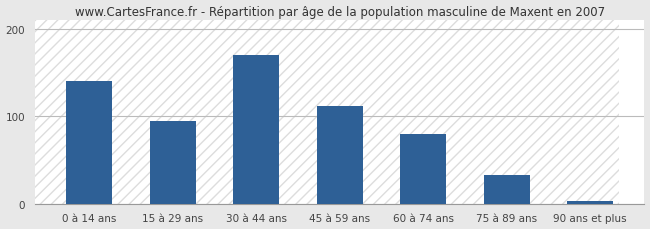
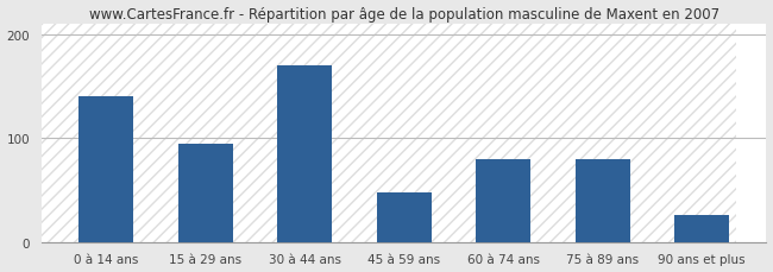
45 à 59 ans: 112 -> 48
75 à 89 ans: 33 -> 80
90 ans et plus: 3 -> 26
